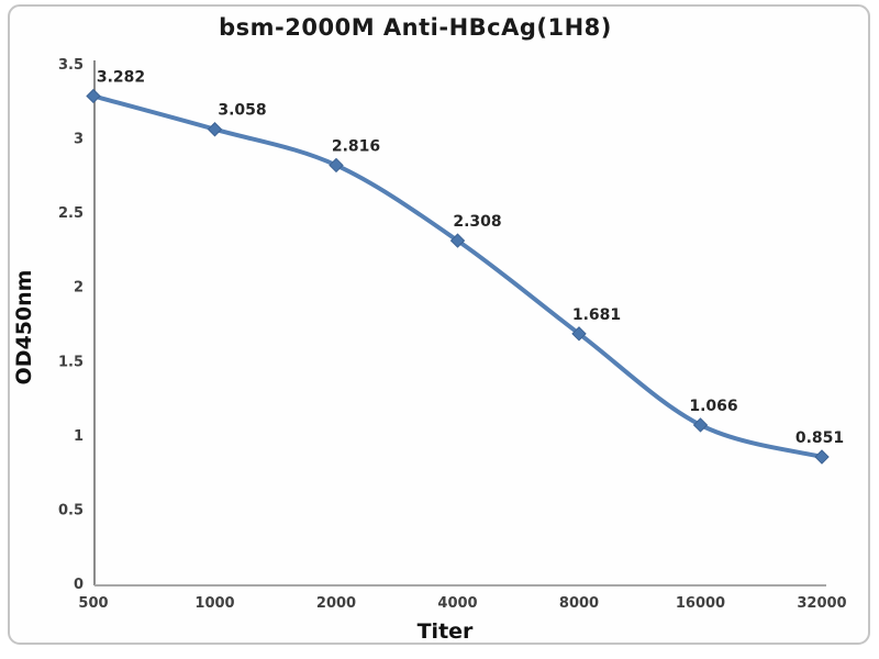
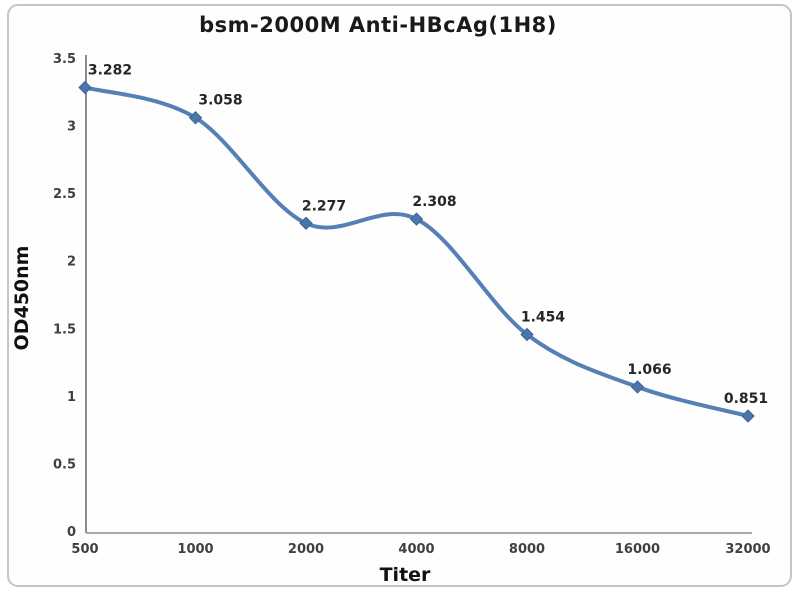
2000: 2.816 -> 2.277
8000: 1.681 -> 1.454
